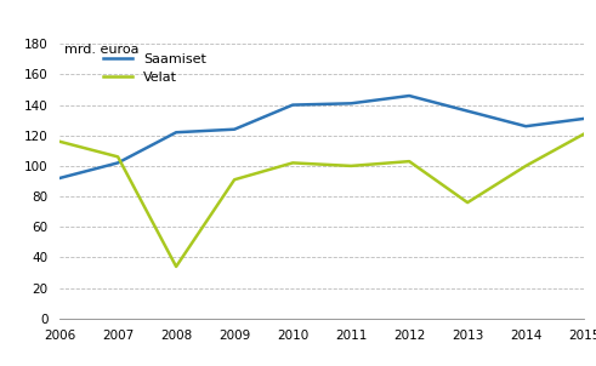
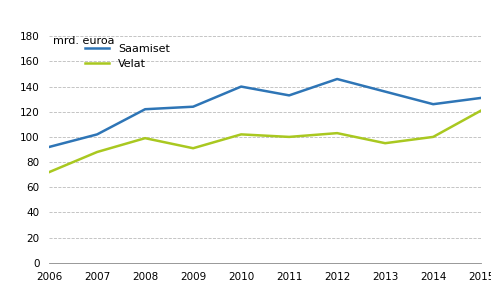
Velat/2006: 116 -> 72
Velat/2007: 106 -> 88
Velat/2008: 34 -> 99
Saamiset/2011: 141 -> 133
Velat/2013: 76 -> 95
